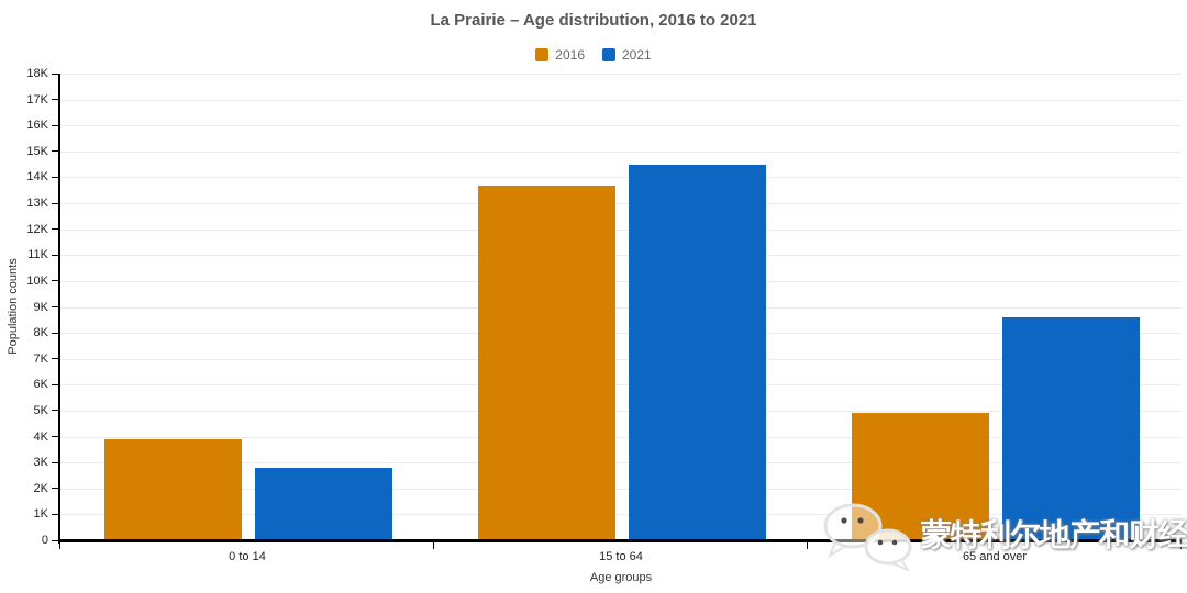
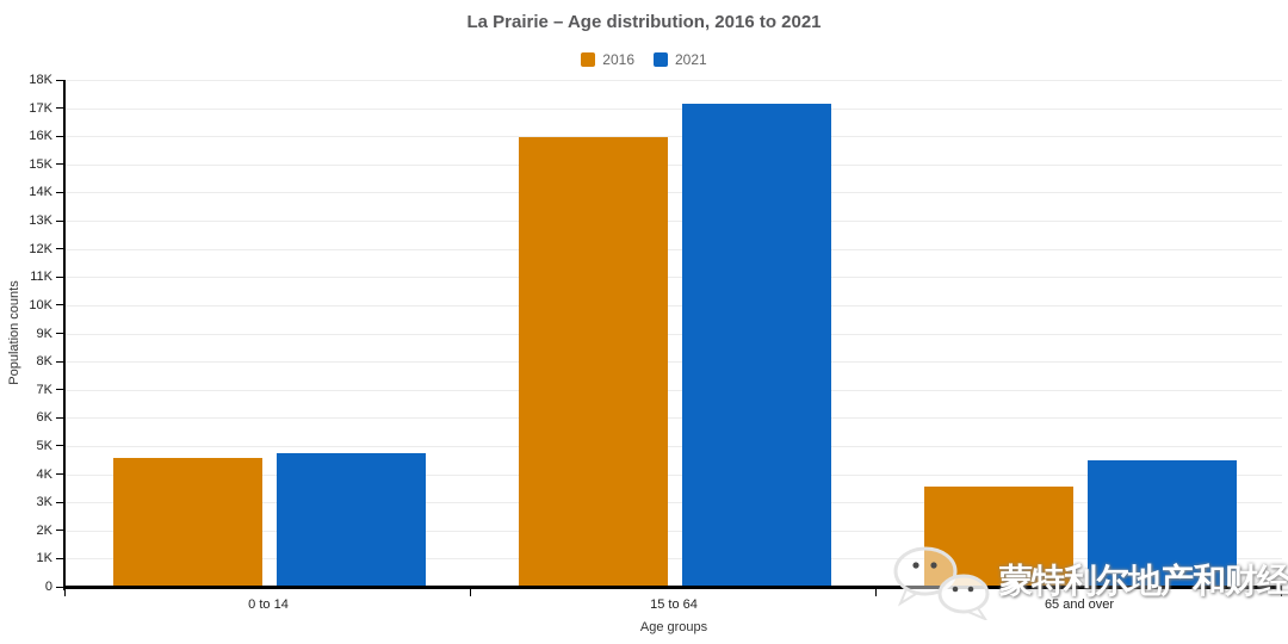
2016/0 to 14: 3.9K -> 4.6K
2021/0 to 14: 2.8K -> 4.8K
2016/15 to 64: 13.7K -> 16.0K
2021/15 to 64: 14.5K -> 17.1K
2016/65 and over: 4.9K -> 3.6K
2021/65 and over: 8.6K -> 4.5K
